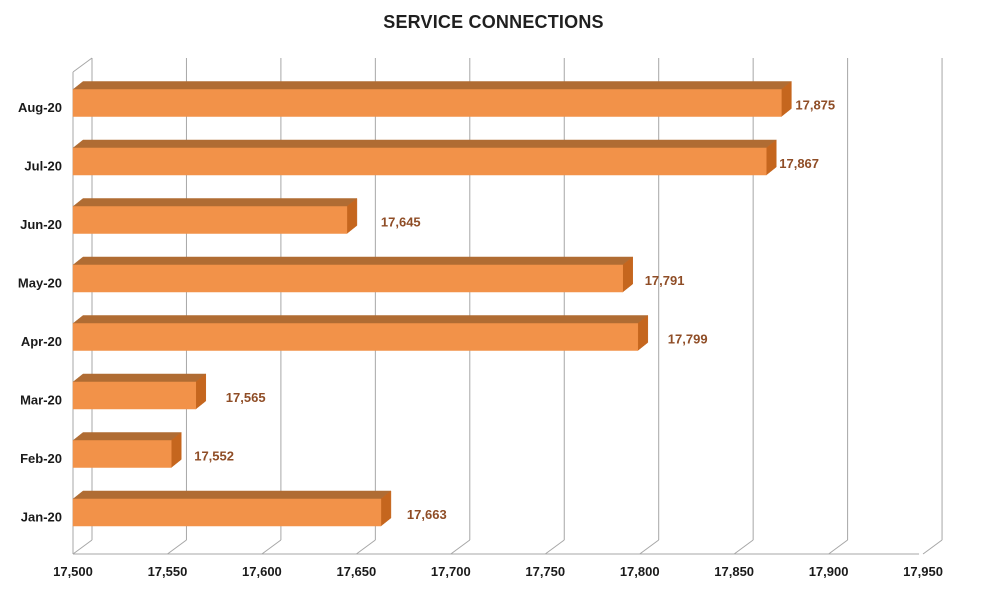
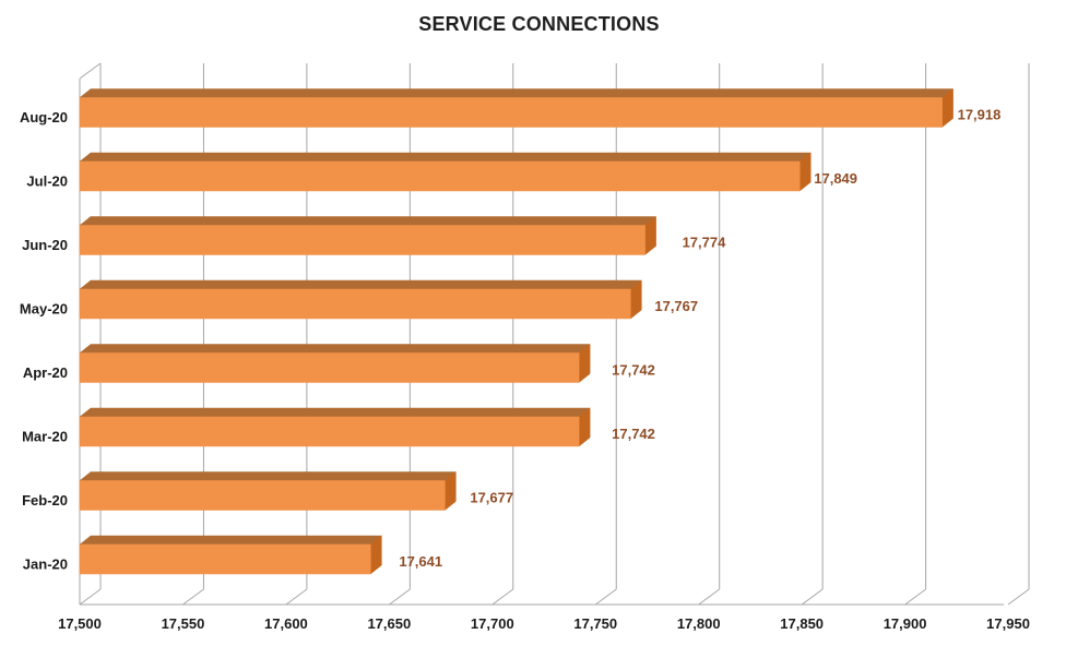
Aug-20: 17,875 -> 17,918
Jul-20: 17,867 -> 17,849
Jun-20: 17,645 -> 17,774
May-20: 17,791 -> 17,767
Apr-20: 17,799 -> 17,742
Mar-20: 17,565 -> 17,742
Feb-20: 17,552 -> 17,677
Jan-20: 17,663 -> 17,641
